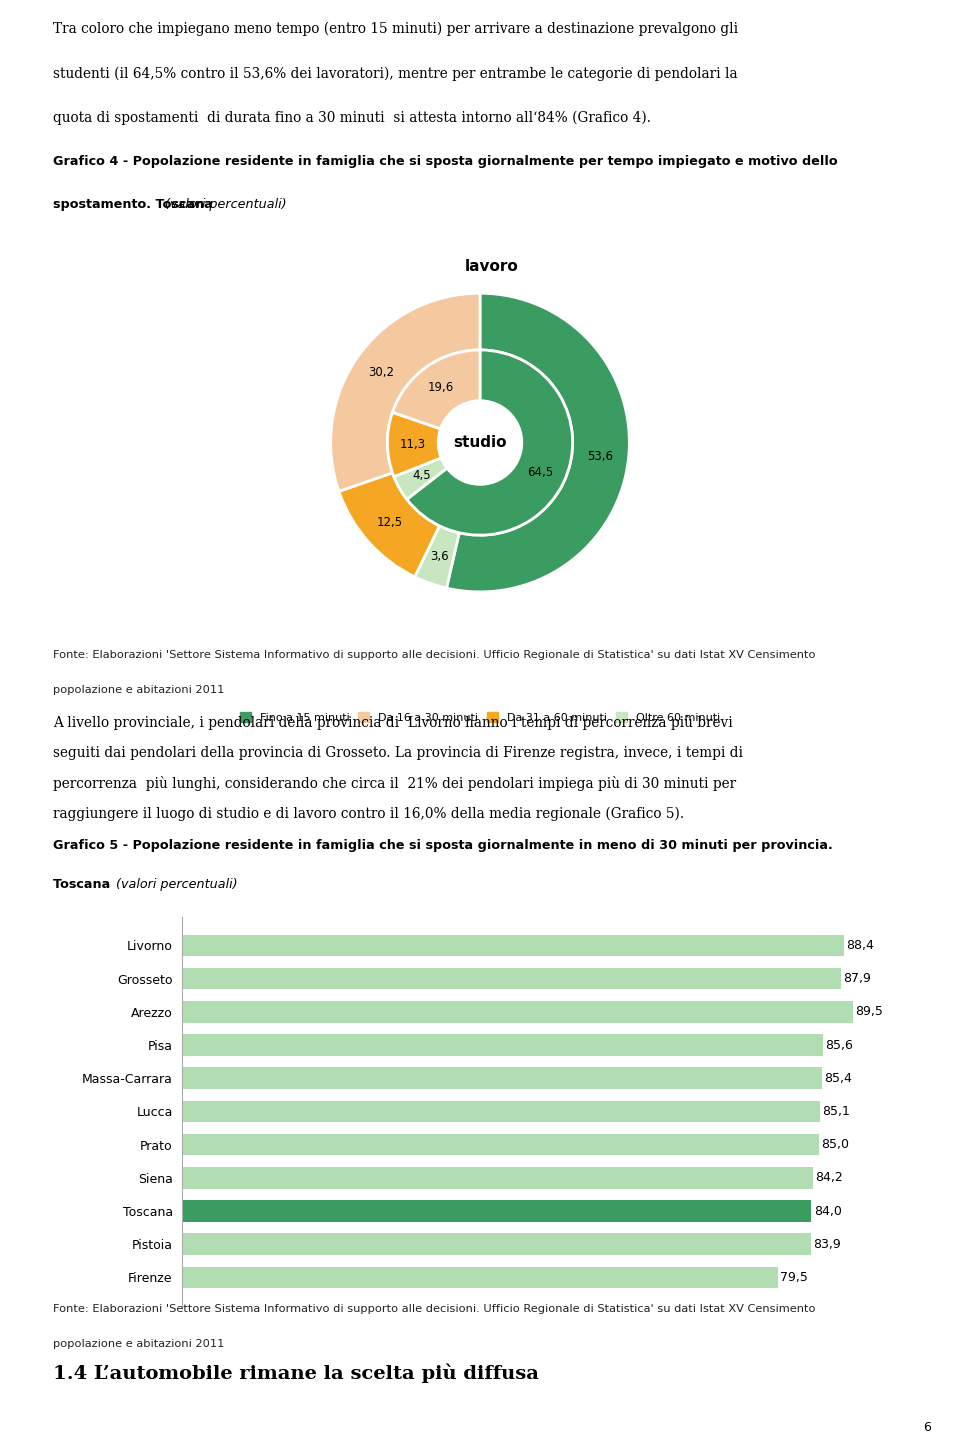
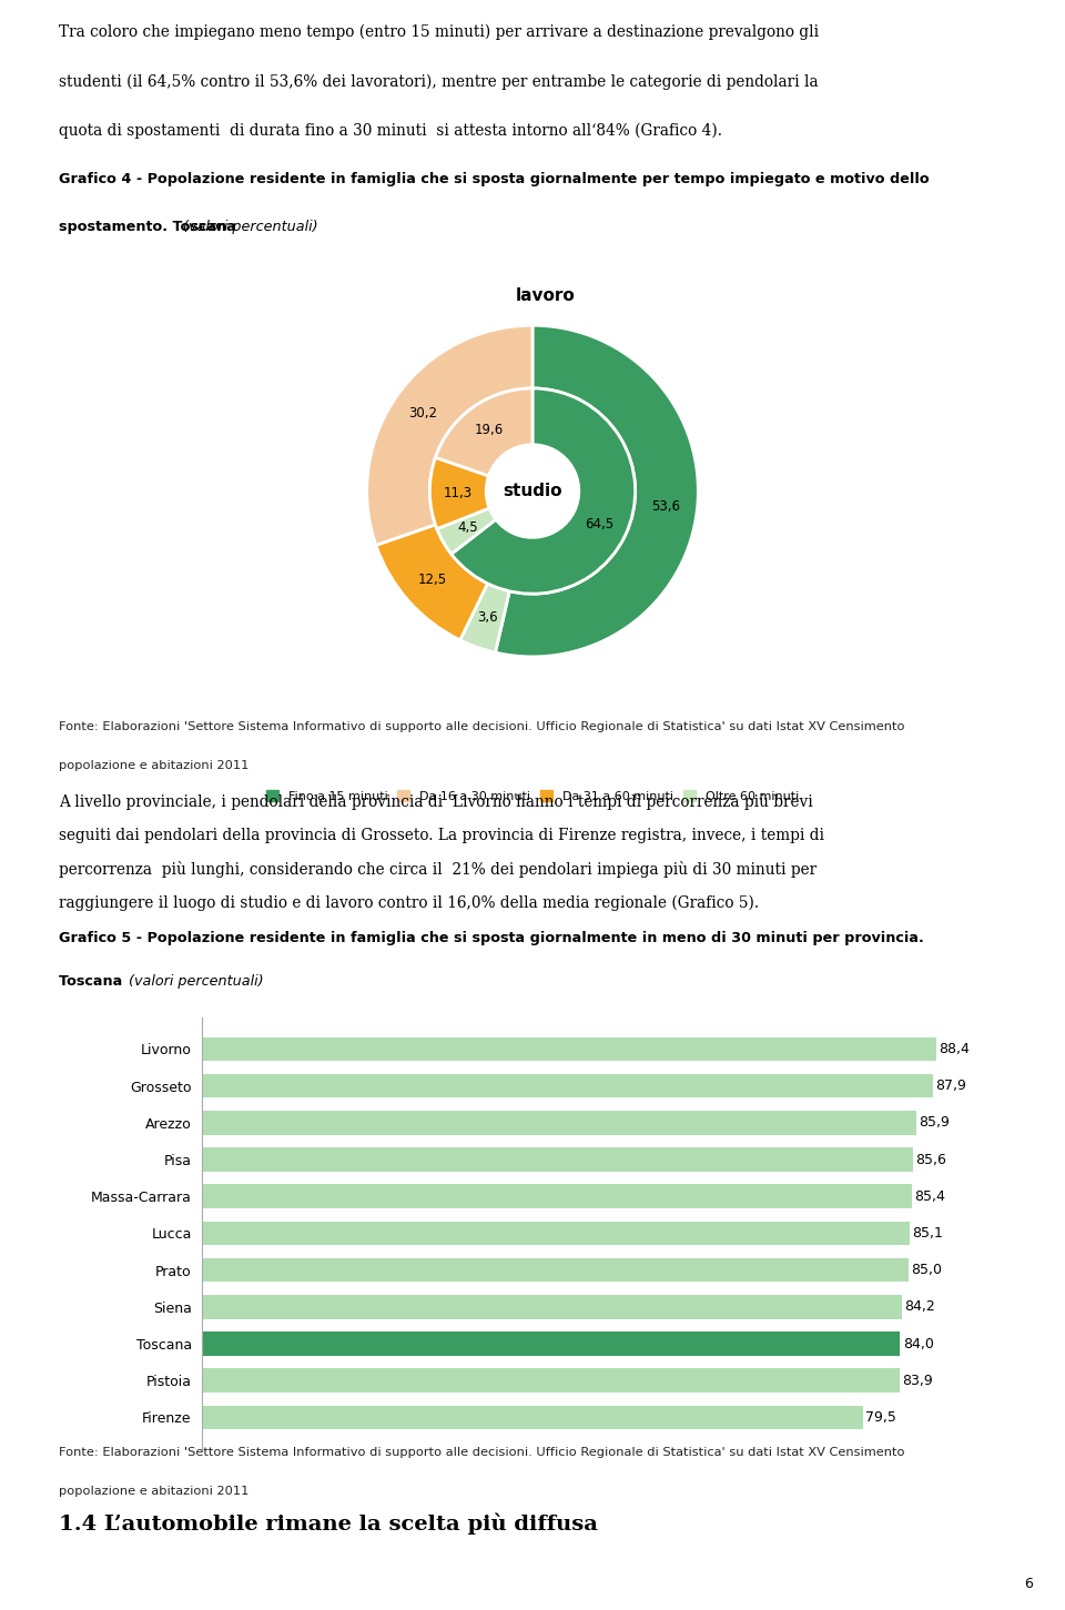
Arezzo: 89,5 -> 85,9
